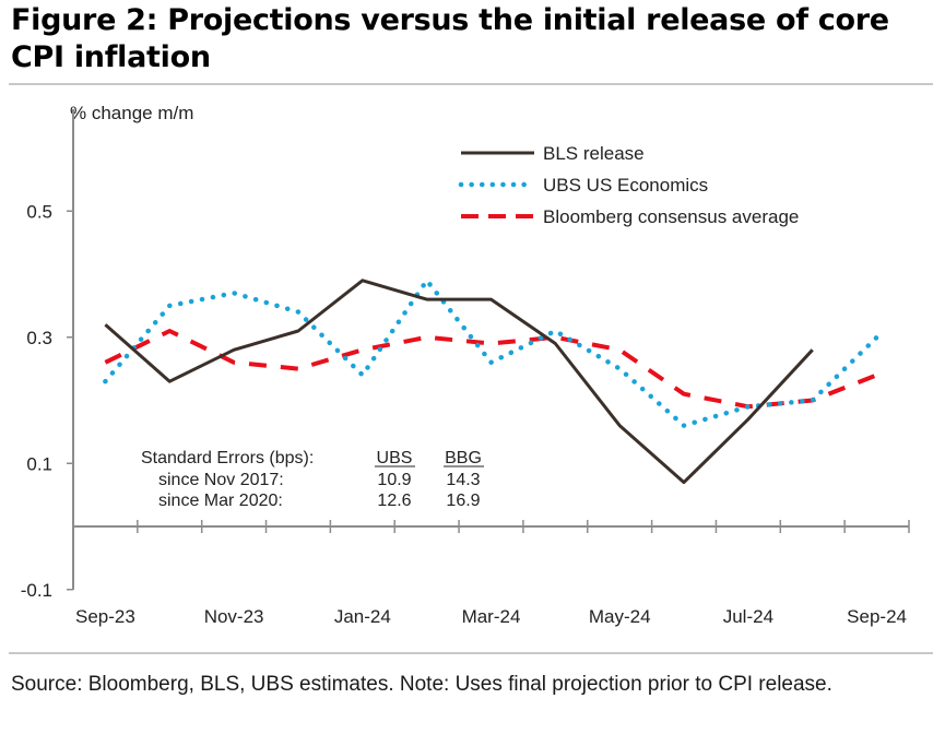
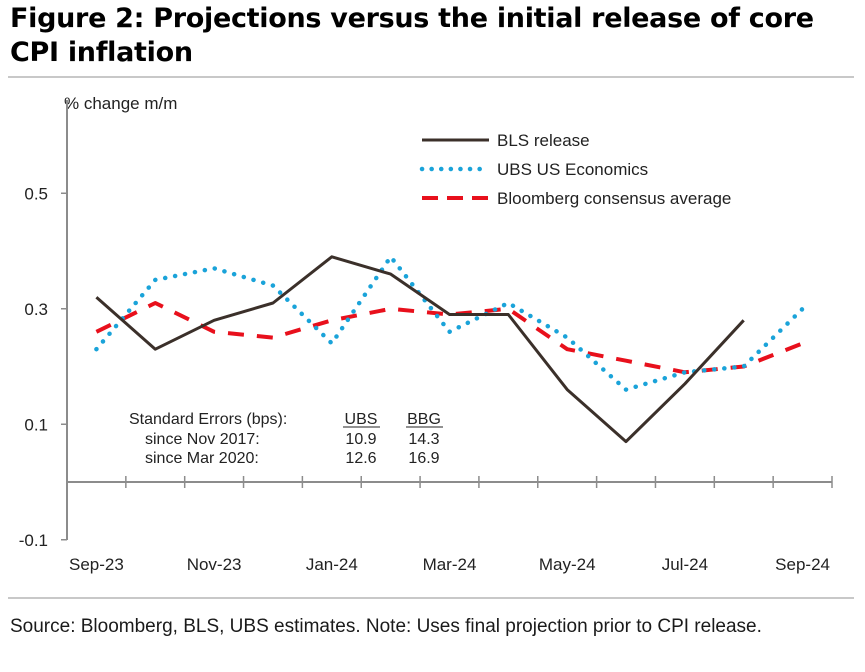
BLS release/Mar-24: 0.36 -> 0.29
Bloomberg consensus average/May-24: 0.28 -> 0.23
